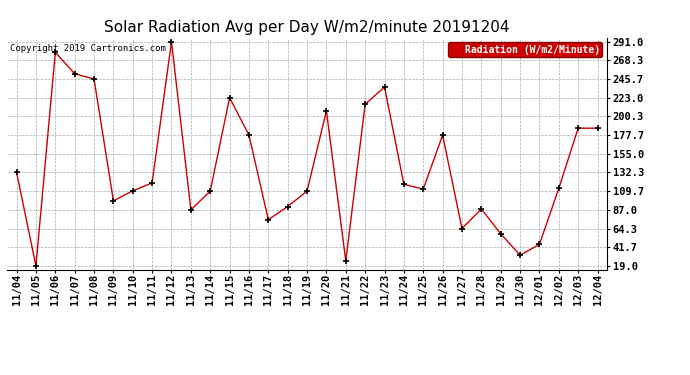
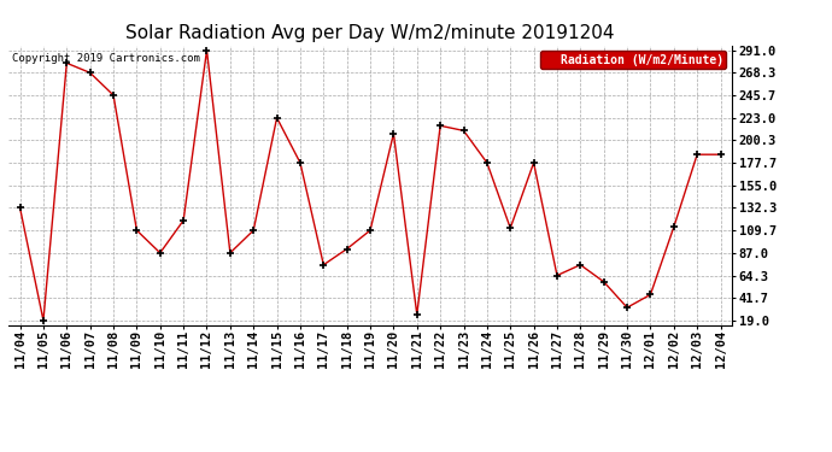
11/07: 252 -> 268
11/09: 98 -> 110
11/10: 110 -> 87
11/23: 236 -> 210
11/24: 118 -> 178
11/28: 88 -> 75
